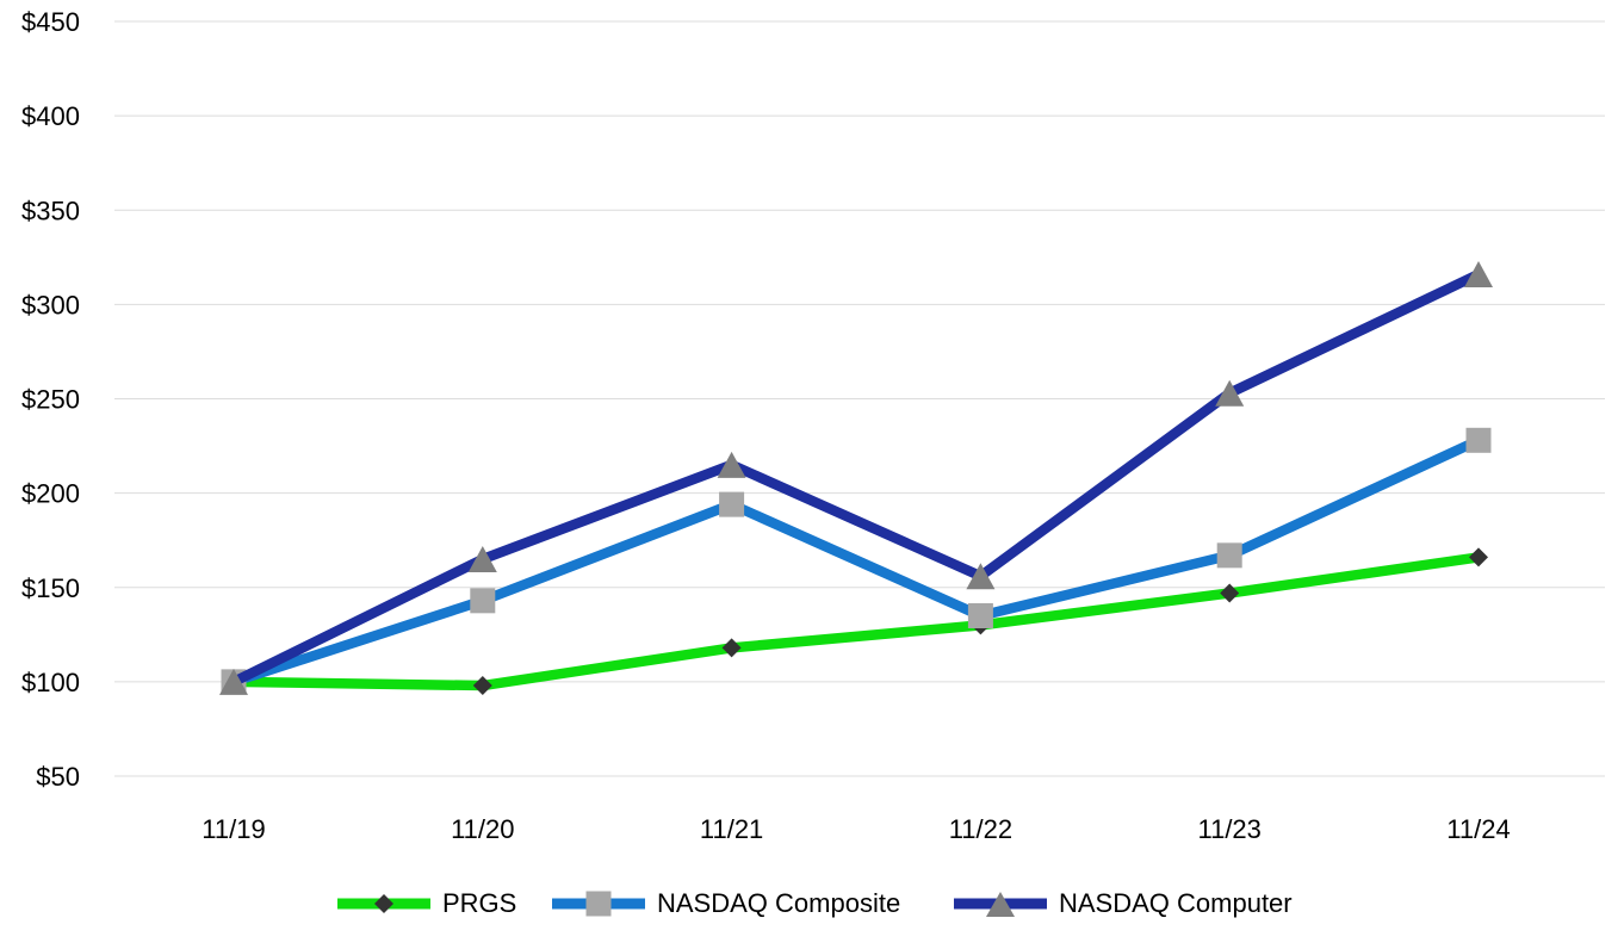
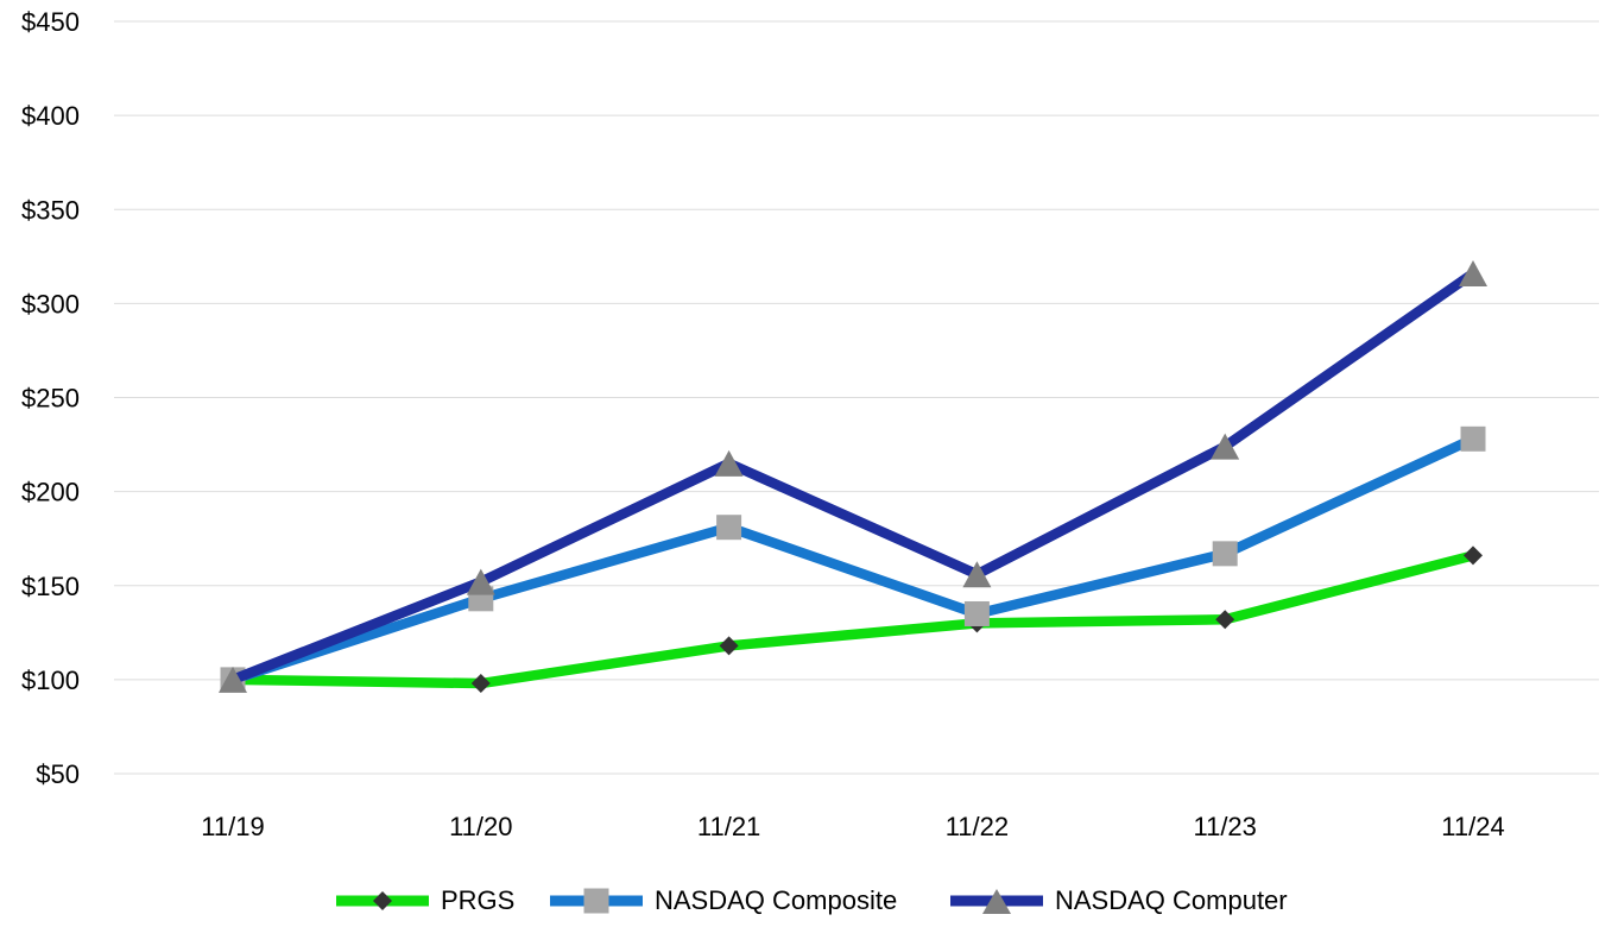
NASDAQ Computer/11/20: $165 -> $152
NASDAQ Composite/11/21: $194 -> $181
PRGS/11/23: $147 -> $132
NASDAQ Computer/11/23: $253 -> $224
